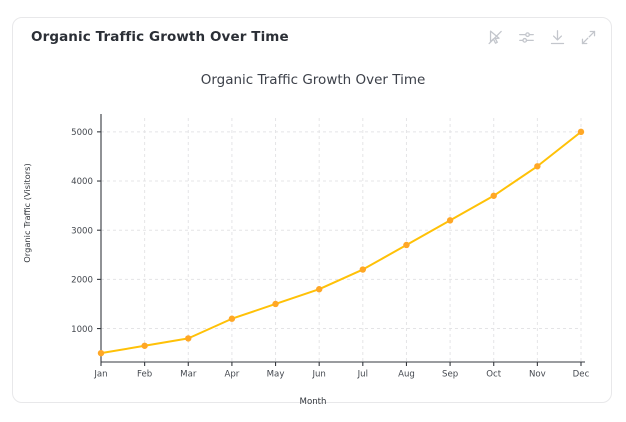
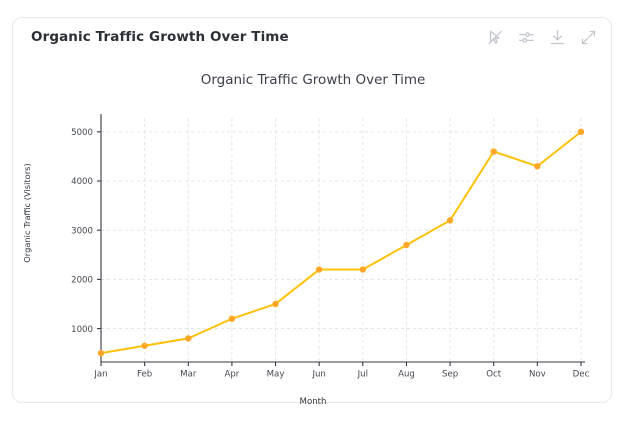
Jun: 1800 -> 2200
Oct: 3700 -> 4600
